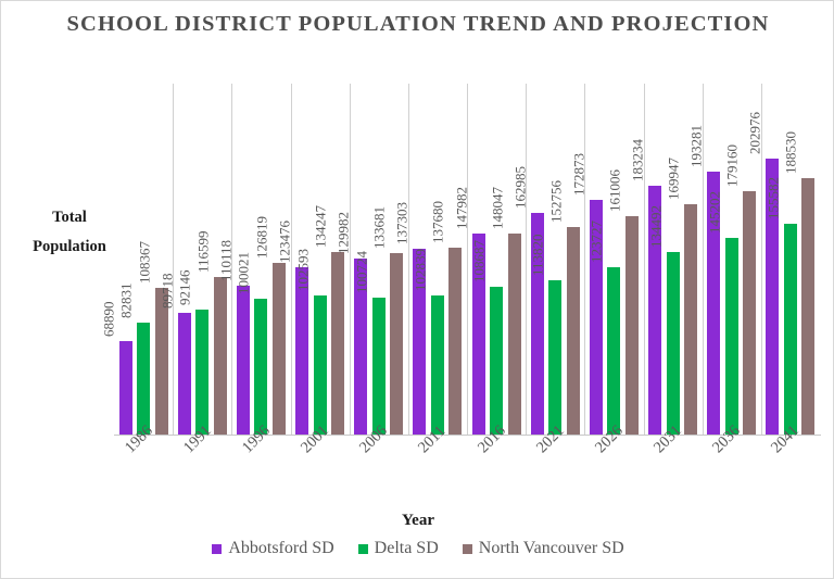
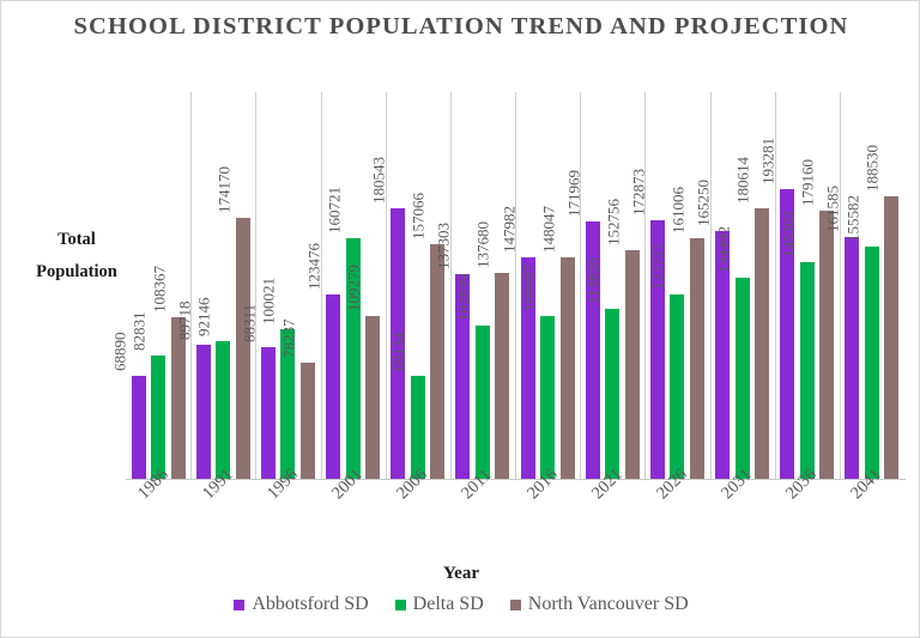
North Vancouver SD/1991: 116599 -> 174170
Abbotsford SD/1996: 110118 -> 88311
North Vancouver SD/1996: 126819 -> 78237
Delta SD/2001: 102593 -> 160721
North Vancouver SD/2001: 134247 -> 109279
Abbotsford SD/2006: 129982 -> 180543
Delta SD/2006: 100724 -> 69134
North Vancouver SD/2006: 133681 -> 157066
Abbotsford SD/2021: 162985 -> 171969
Abbotsford SD/2031: 183234 -> 165250
North Vancouver SD/2031: 169947 -> 180614
Abbotsford SD/2041: 202976 -> 161585
